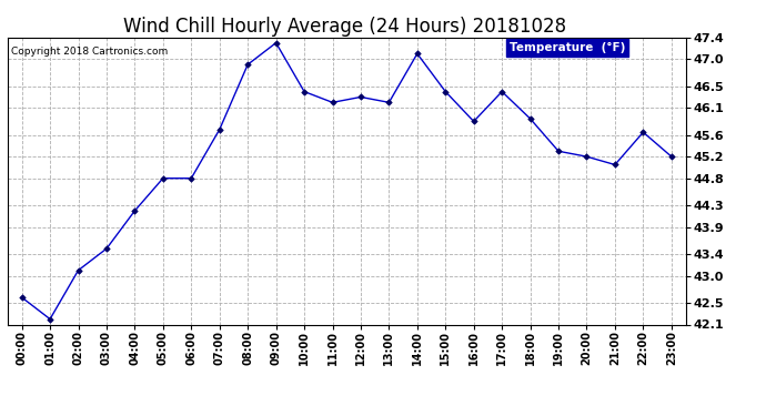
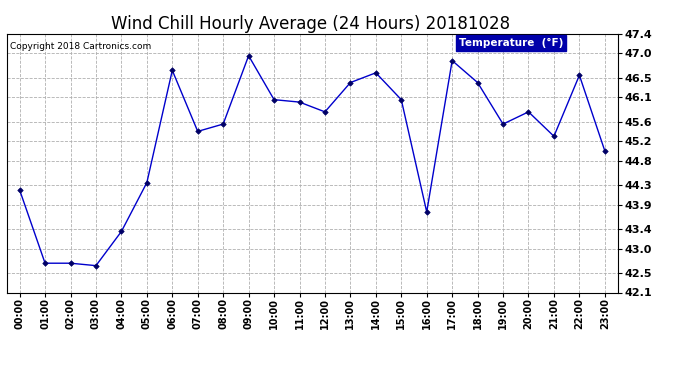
00:00: 42.60 -> 44.20
01:00: 42.20 -> 42.70
02:00: 43.10 -> 42.70
03:00: 43.50 -> 42.65
04:00: 44.20 -> 43.35
05:00: 44.80 -> 44.35
06:00: 44.80 -> 46.65
07:00: 45.70 -> 45.40
08:00: 46.90 -> 45.55
09:00: 47.30 -> 46.95
10:00: 46.40 -> 46.05
11:00: 46.20 -> 46.00
12:00: 46.30 -> 45.80
13:00: 46.20 -> 46.40
14:00: 47.10 -> 46.60
15:00: 46.40 -> 46.05
16:00: 45.85 -> 43.75
17:00: 46.40 -> 46.85
18:00: 45.90 -> 46.40
19:00: 45.30 -> 45.55
20:00: 45.20 -> 45.80
21:00: 45.05 -> 45.30
22:00: 45.65 -> 46.55
23:00: 45.20 -> 45.00
